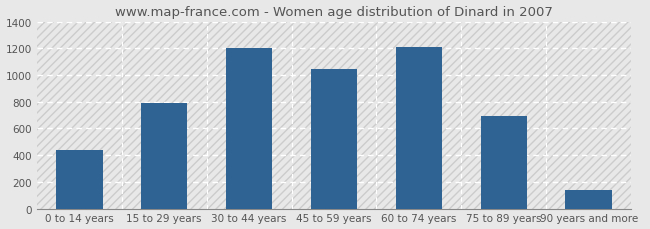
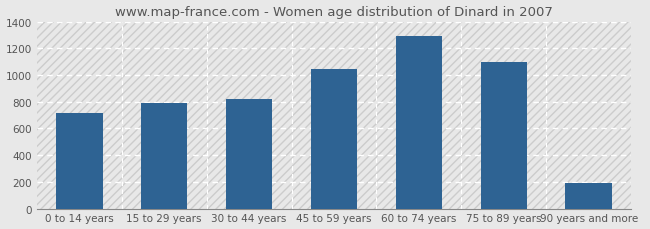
0 to 14 years: 440 -> 720
30 to 44 years: 1200 -> 820
60 to 74 years: 1210 -> 1290
75 to 89 years: 690 -> 1100
90 years and more: 140 -> 190
